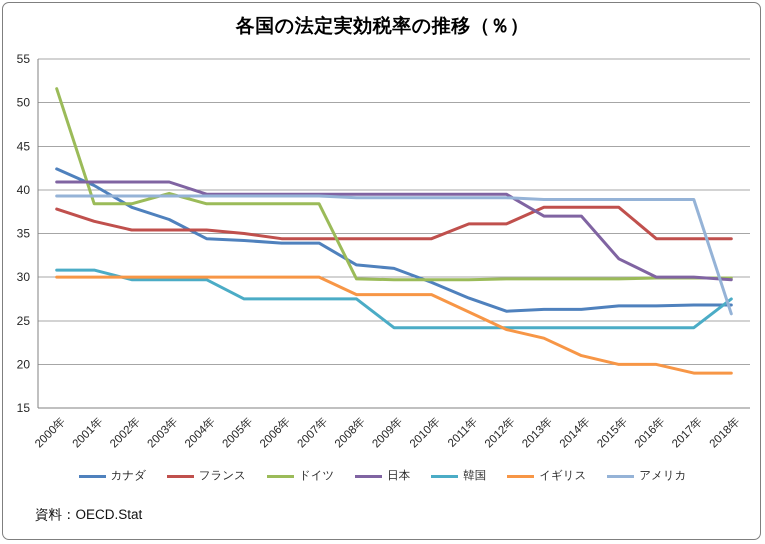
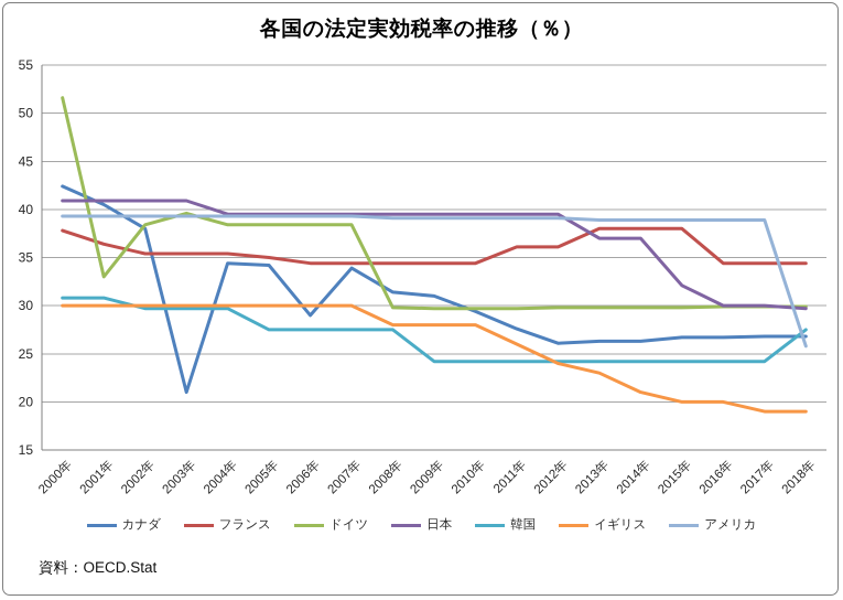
ドイツ/2001年: 38 -> 33
カナダ/2003年: 37 -> 21
カナダ/2006年: 34 -> 29
